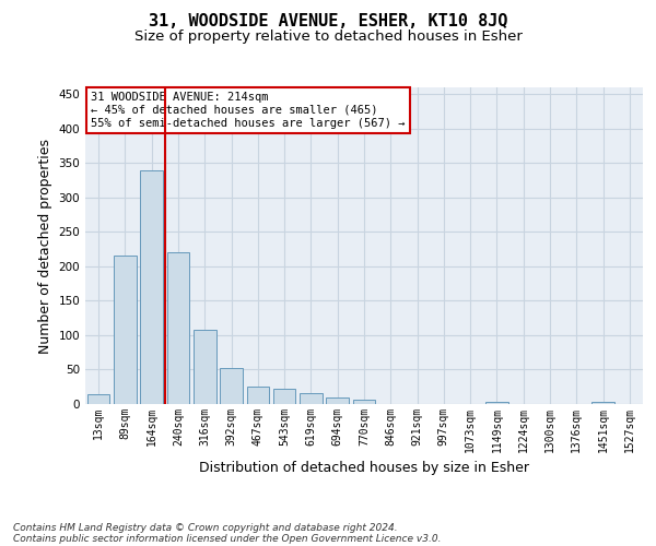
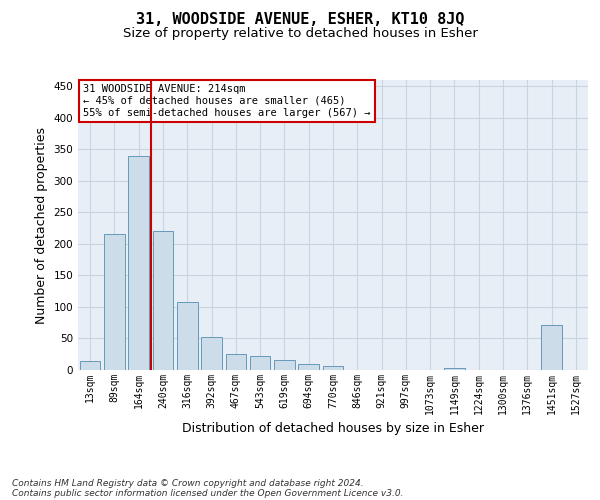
1451sqm: 3 -> 72
